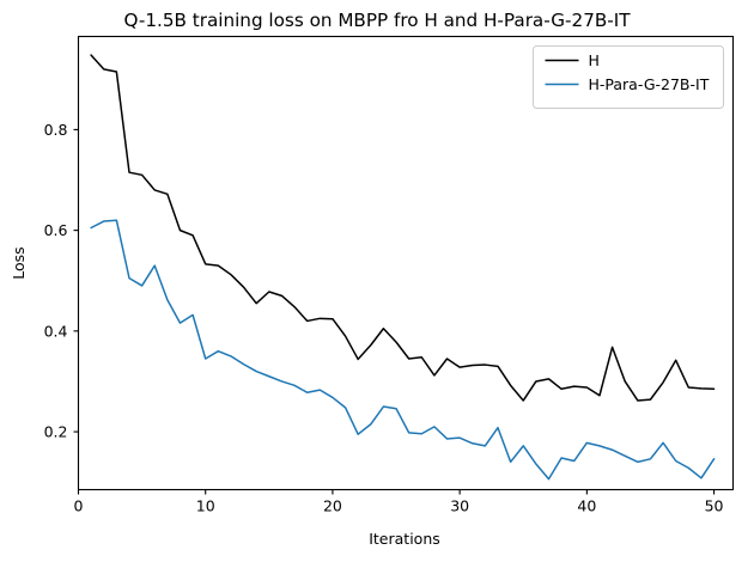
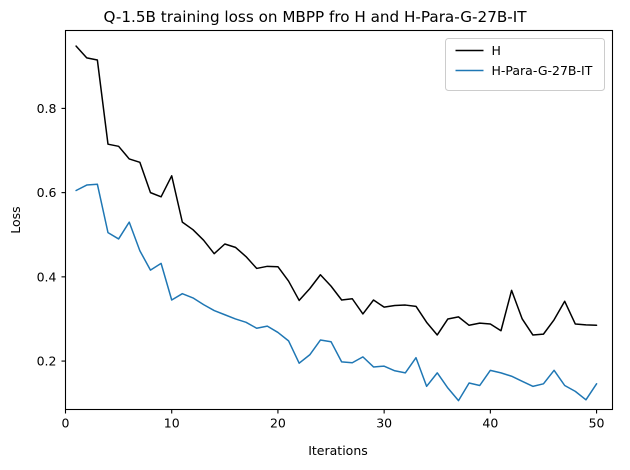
H/10: 0.53 -> 0.64
